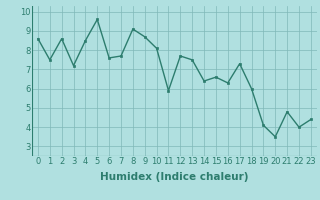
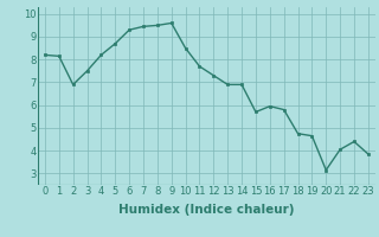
0: 8.6 -> 8.2
1: 7.5 -> 8.2
2: 8.6 -> 6.9
3: 7.2 -> 7.5
4: 8.5 -> 8.2
5: 9.6 -> 8.7
6: 7.6 -> 9.3
7: 7.7 -> 9.4
8: 9.1 -> 9.5
9: 8.7 -> 9.6
10: 8.1 -> 8.5
11: 5.9 -> 7.7
12: 7.7 -> 7.3
13: 7.5 -> 6.9
14: 6.4 -> 6.9
15: 6.6 -> 5.7
16: 6.3 -> 6.0
17: 7.3 -> 5.8
18: 6.0 -> 4.8
19: 4.1 -> 4.7
20: 3.5 -> 3.1
21: 4.8 -> 4.0
22: 4.0 -> 4.4
23: 4.4 -> 3.9
